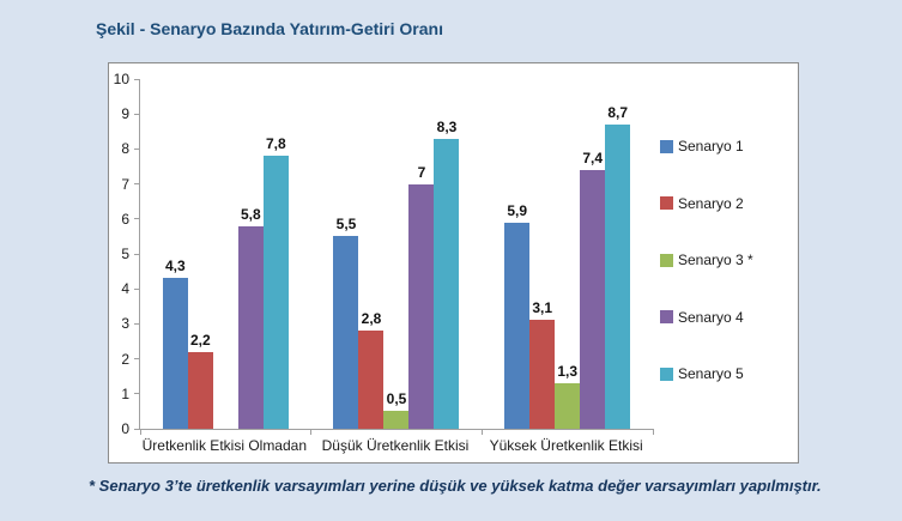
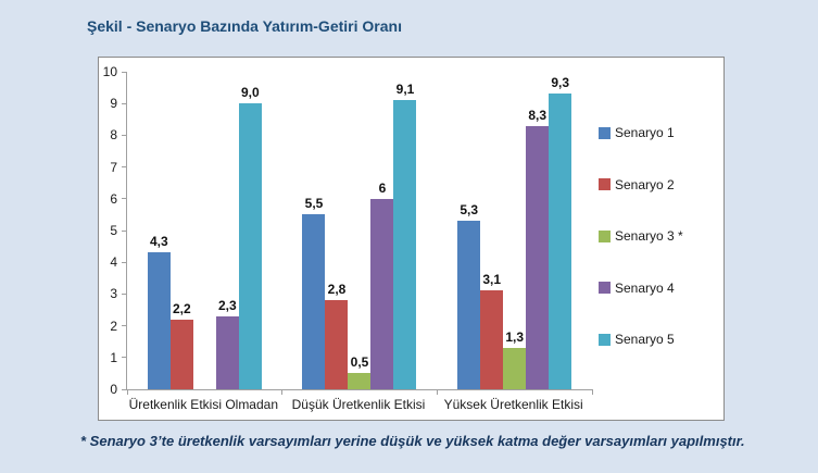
Senaryo 4/Üretkenlik Etkisi Olmadan: 5,8 -> 2,3
Senaryo 5/Üretkenlik Etkisi Olmadan: 7,8 -> 9,0
Senaryo 4/Düşük Üretkenlik Etkisi: 7 -> 6
Senaryo 5/Düşük Üretkenlik Etkisi: 8,3 -> 9,1
Senaryo 1/Yüksek Üretkenlik Etkisi: 5,9 -> 5,3
Senaryo 4/Yüksek Üretkenlik Etkisi: 7,4 -> 8,3
Senaryo 5/Yüksek Üretkenlik Etkisi: 8,7 -> 9,3
